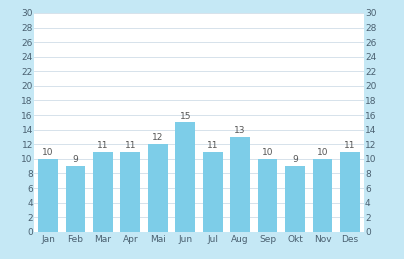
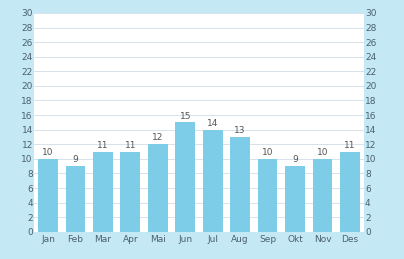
Jul: 11 -> 14
